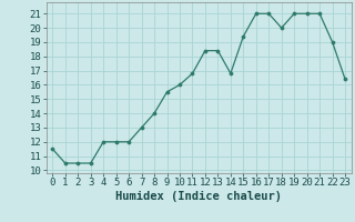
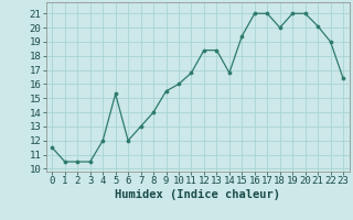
5: 12.0 -> 15.3
21: 21.0 -> 20.1
